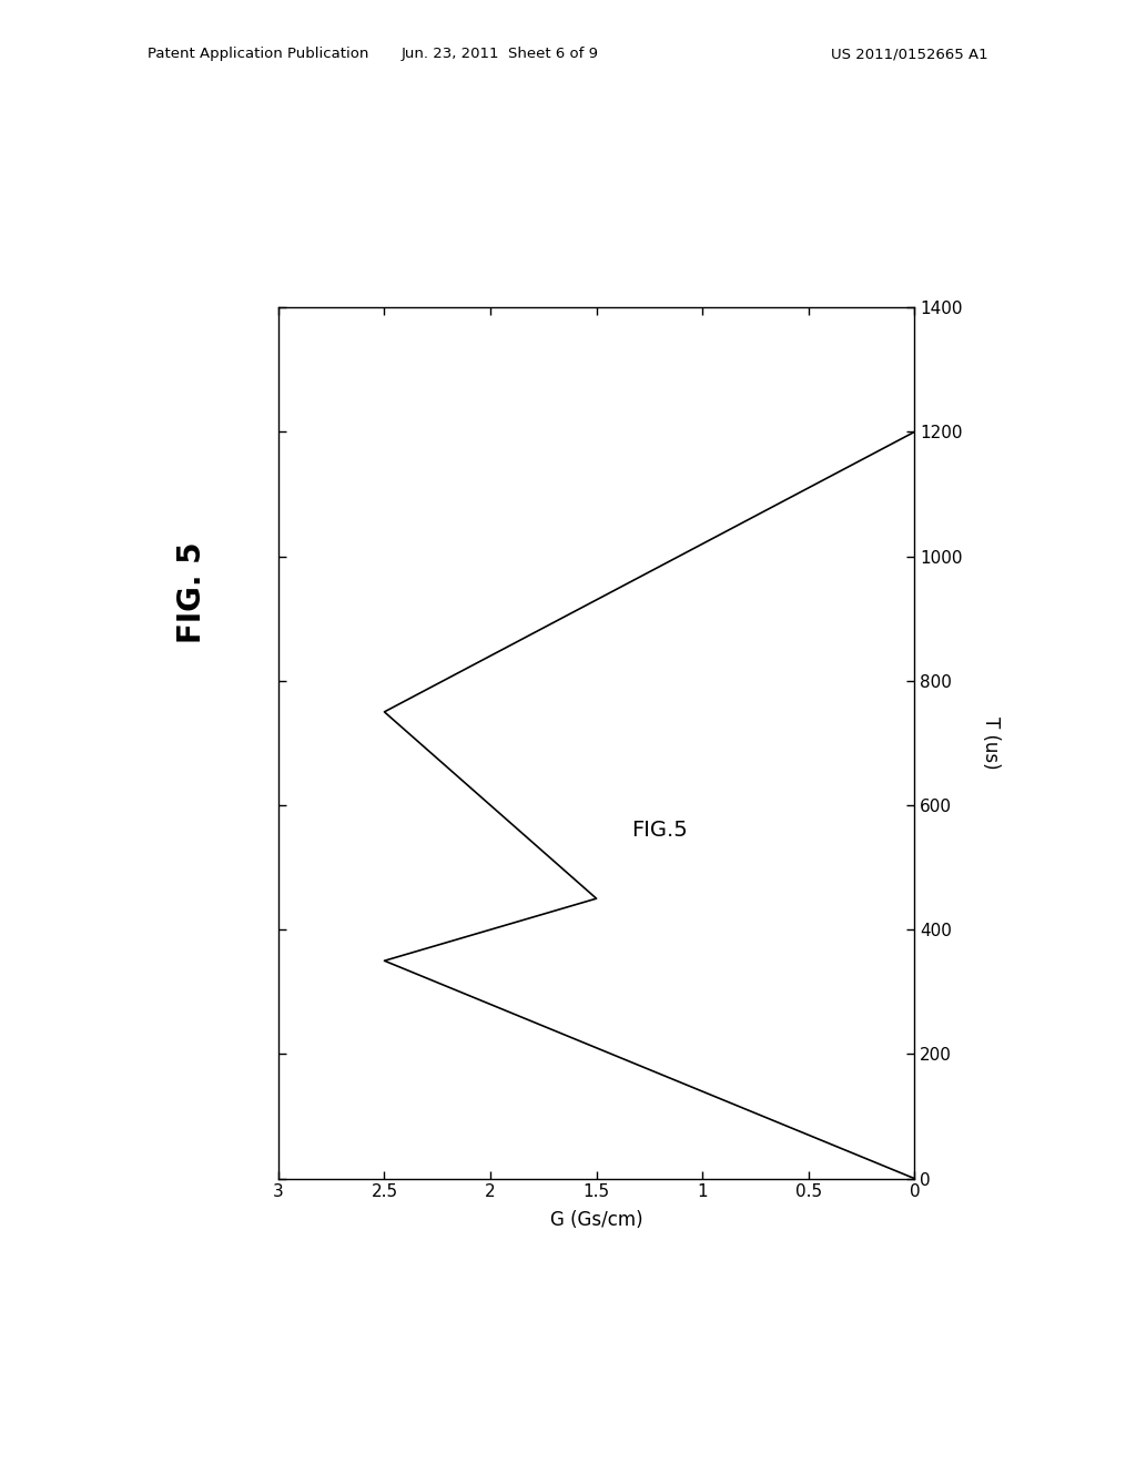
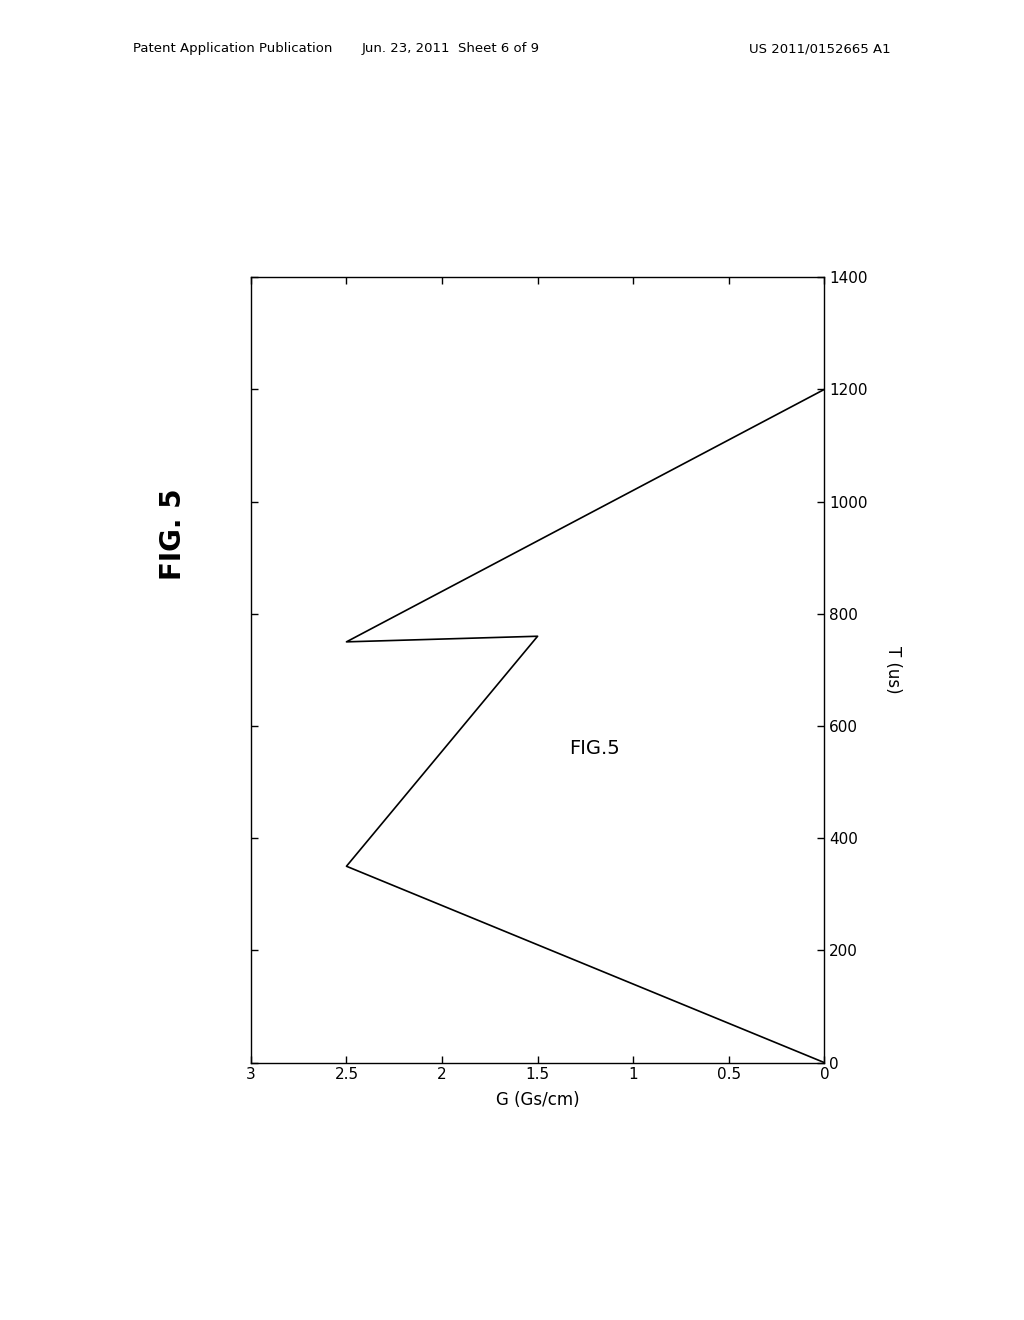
1.5: 450 -> 760
